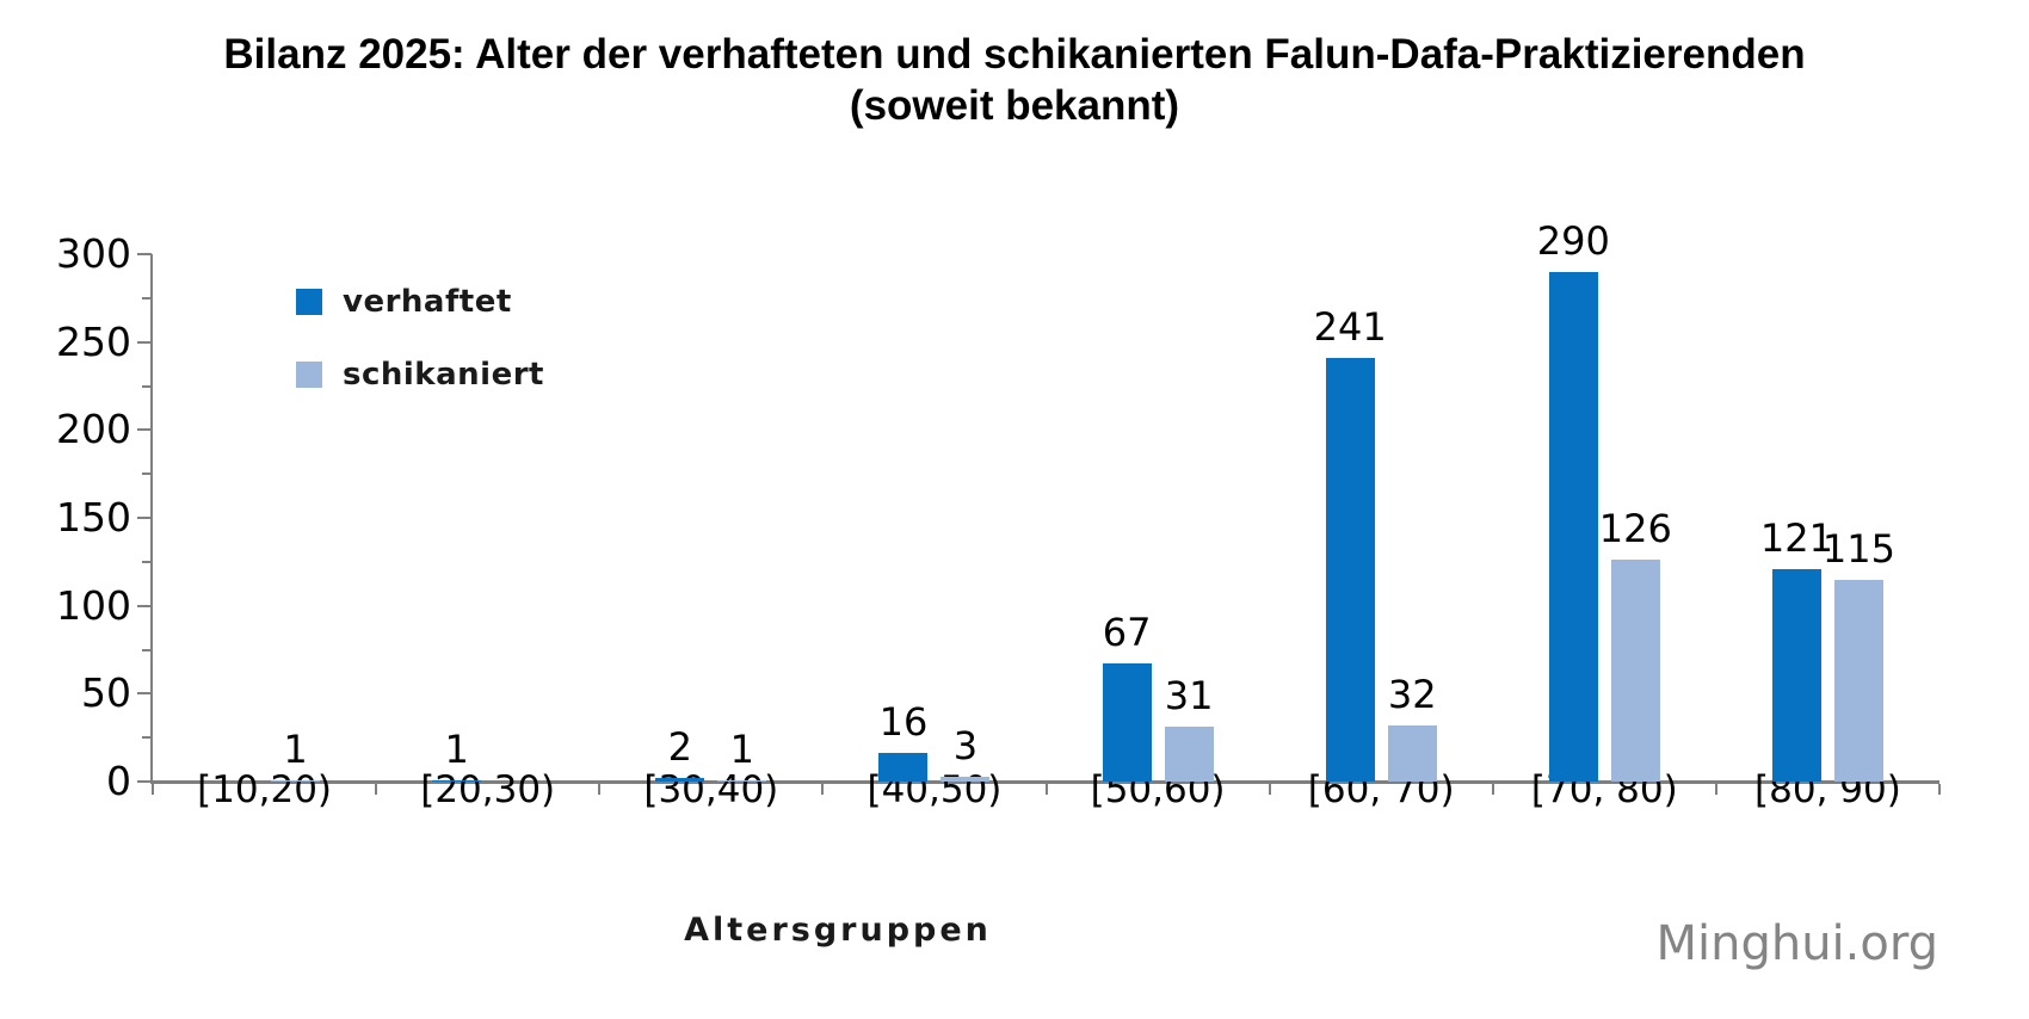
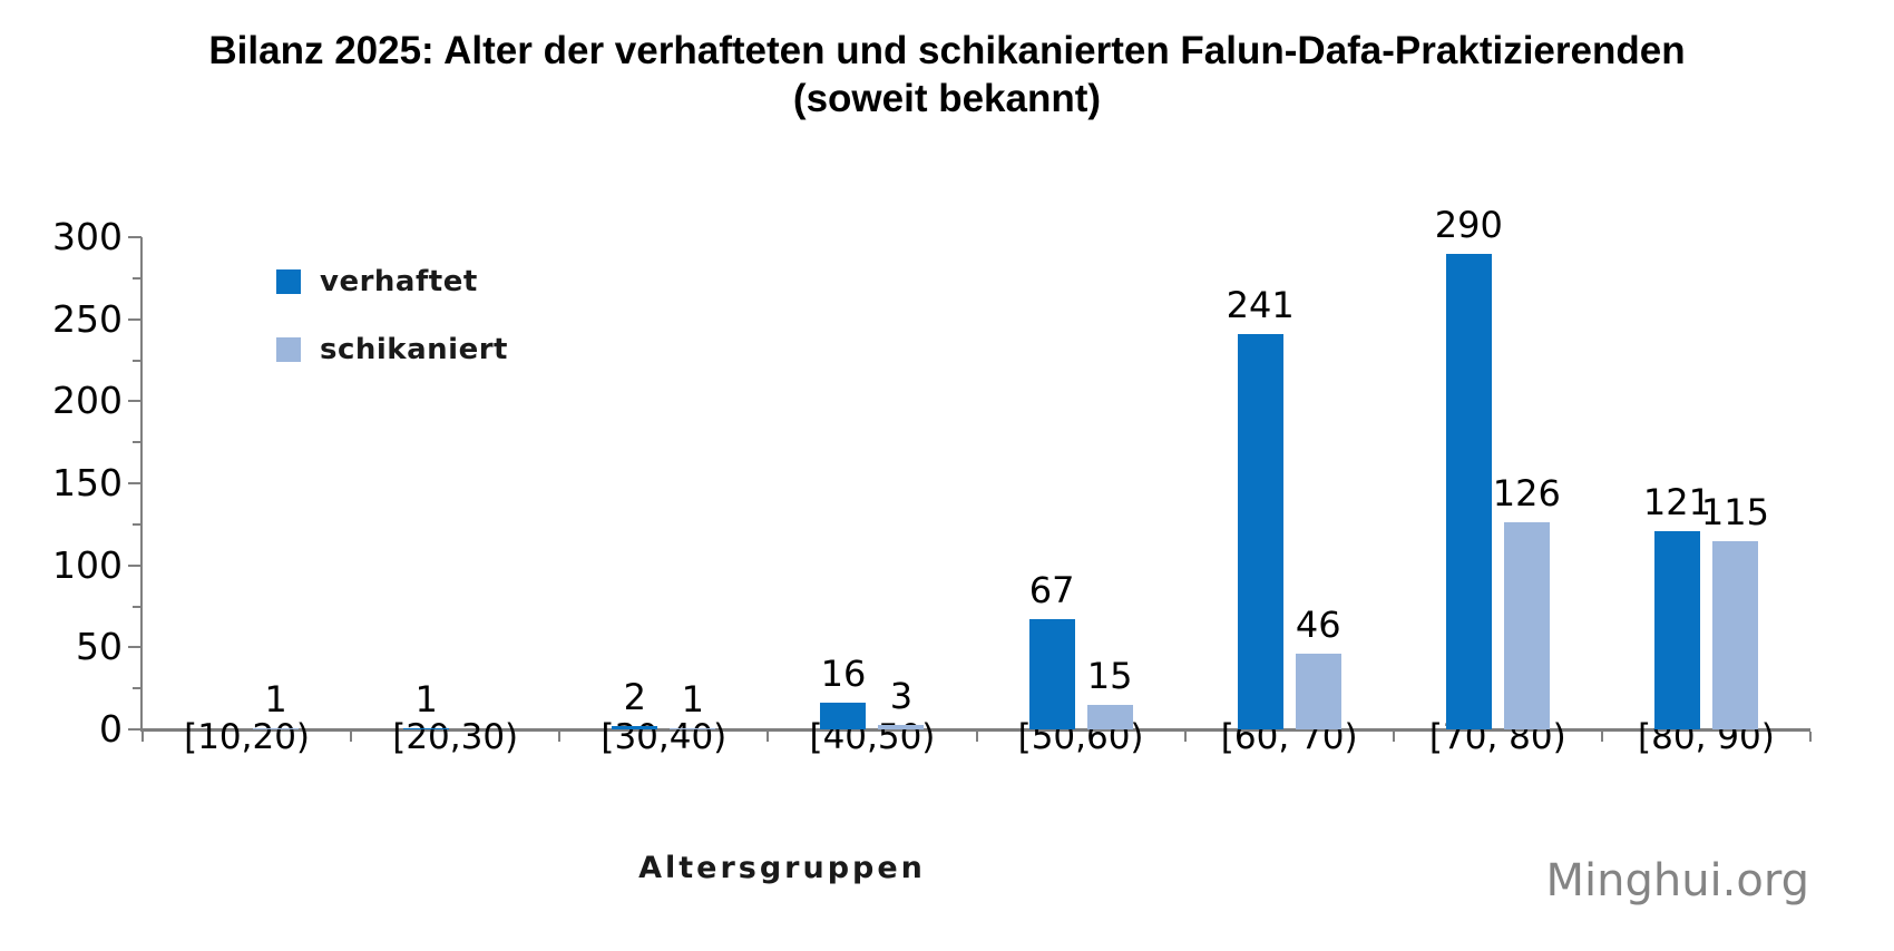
schikaniert/[50,60): 31 -> 15
schikaniert/[60, 70): 32 -> 46
